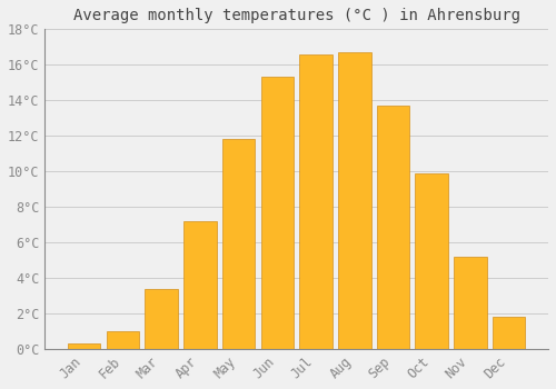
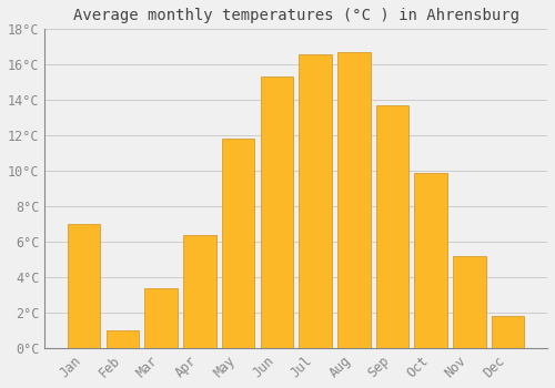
Jan: 0.3°C -> 7.0°C
Apr: 7.2°C -> 6.4°C
